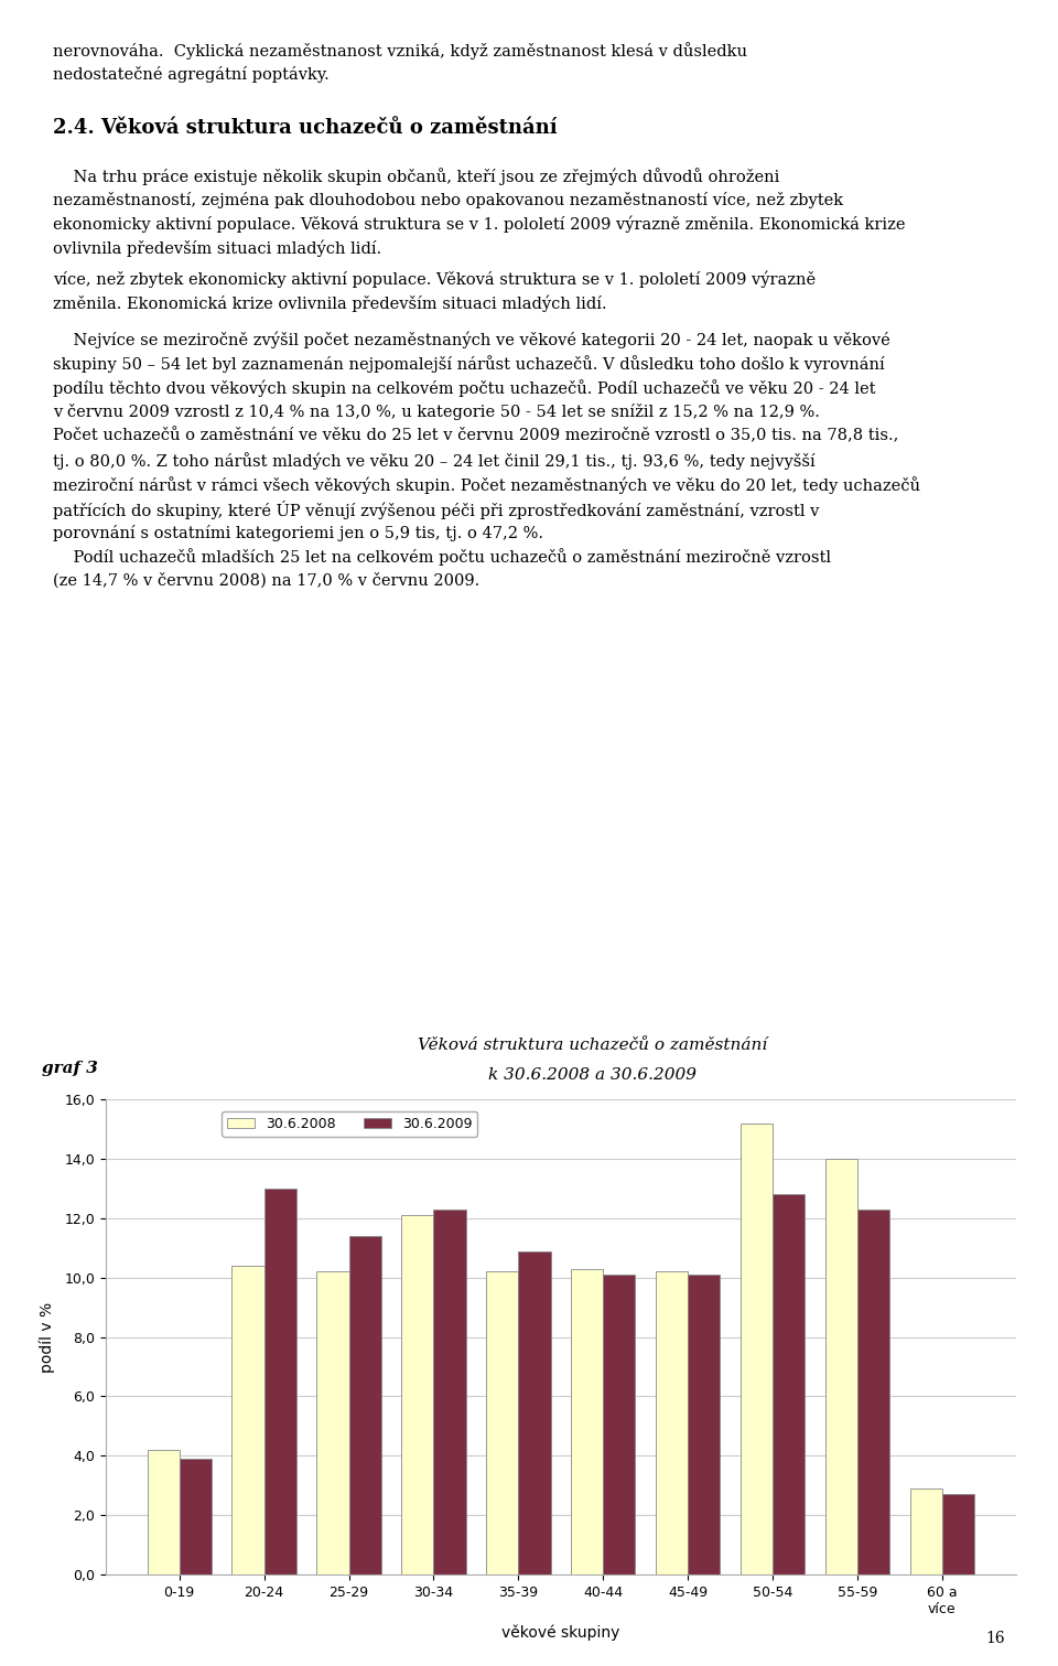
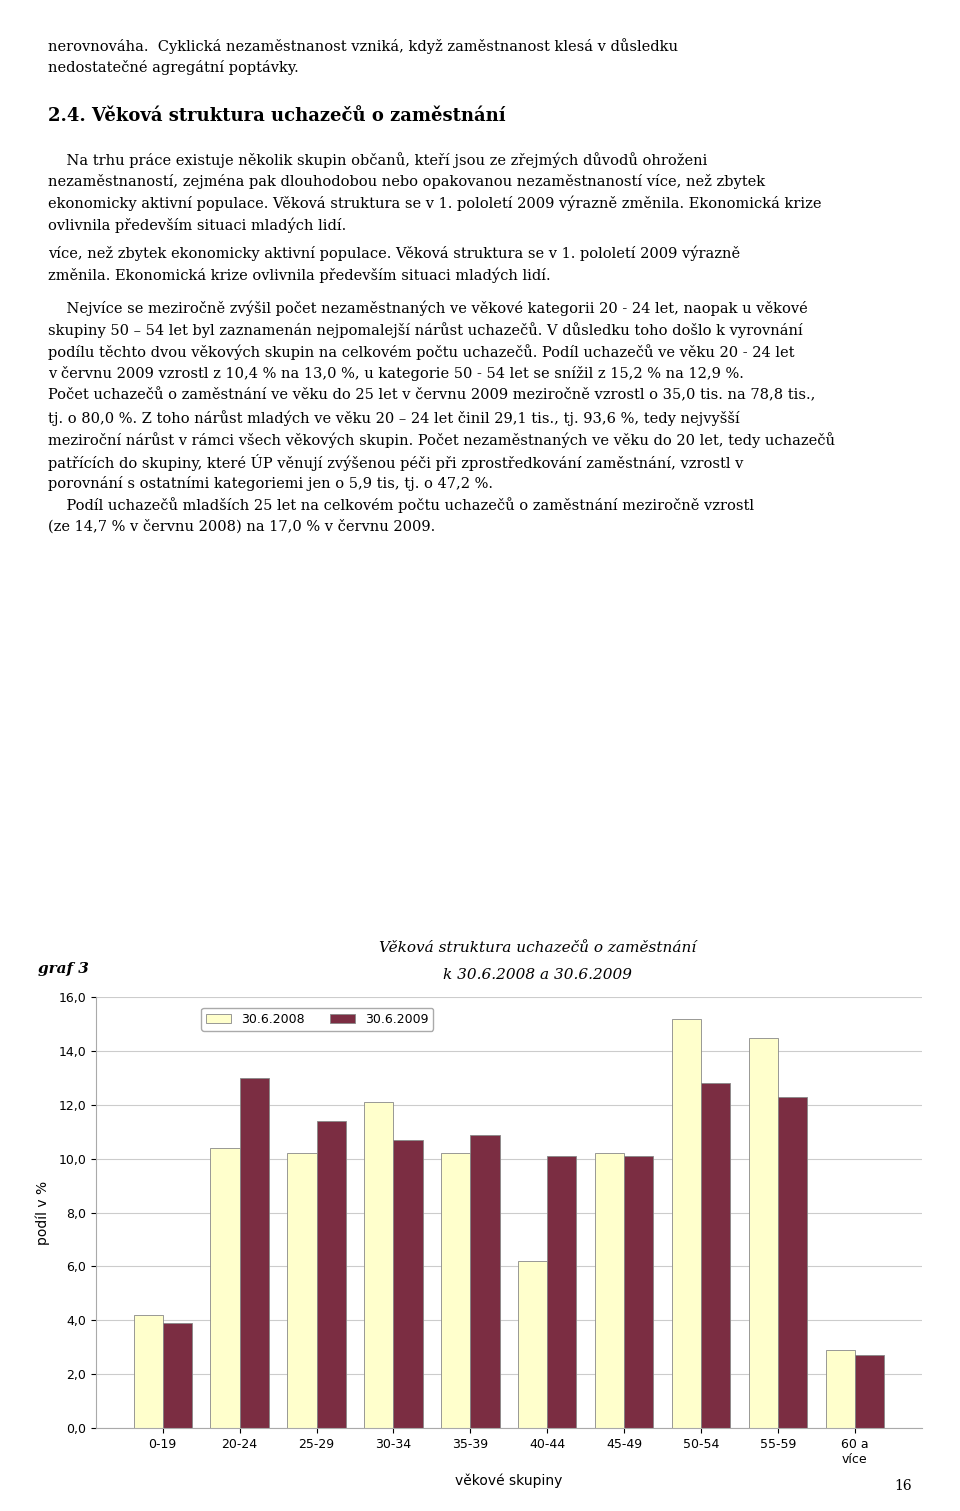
30.6.2009/30-34: 12,3 -> 10,7
30.6.2008/40-44: 10,3 -> 6,2
30.6.2008/55-59: 14,0 -> 14,5
